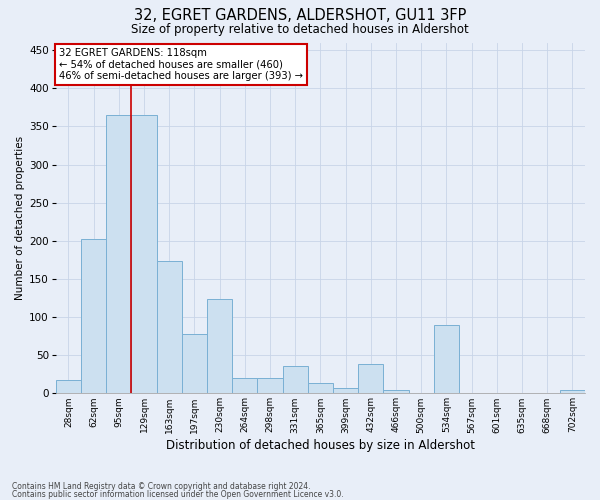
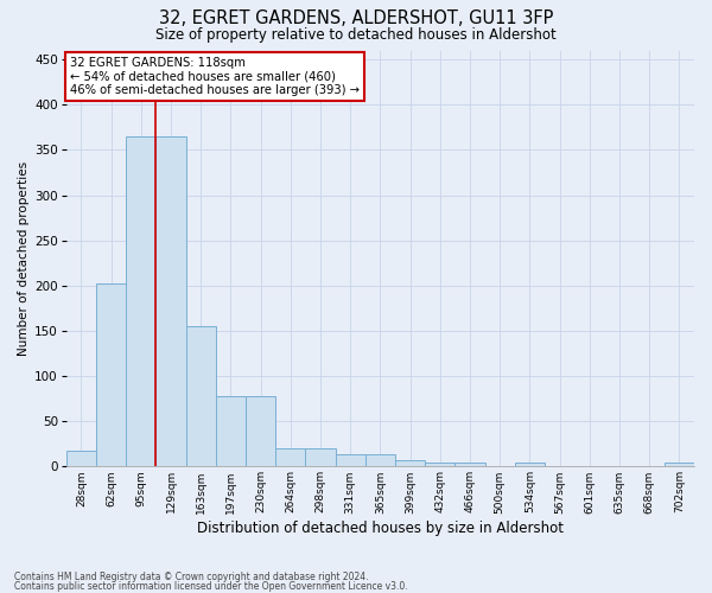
163sqm: 174 -> 155
230sqm: 124 -> 78
331sqm: 36 -> 13
432sqm: 38 -> 5
534sqm: 90 -> 5
